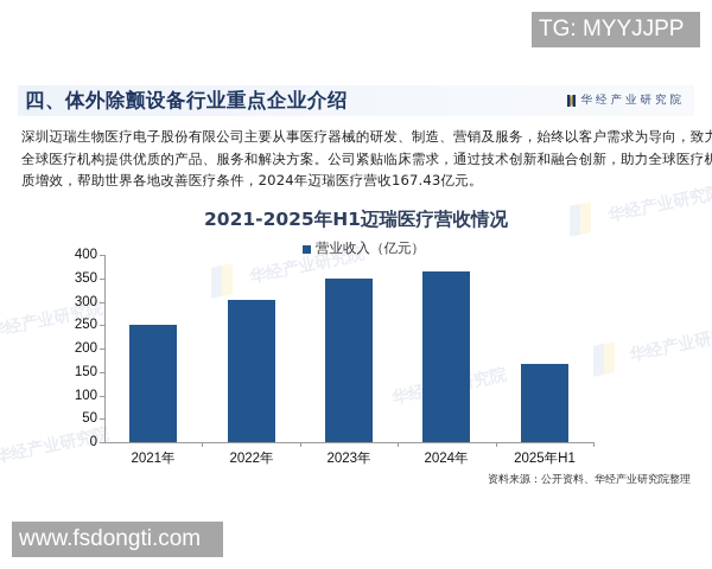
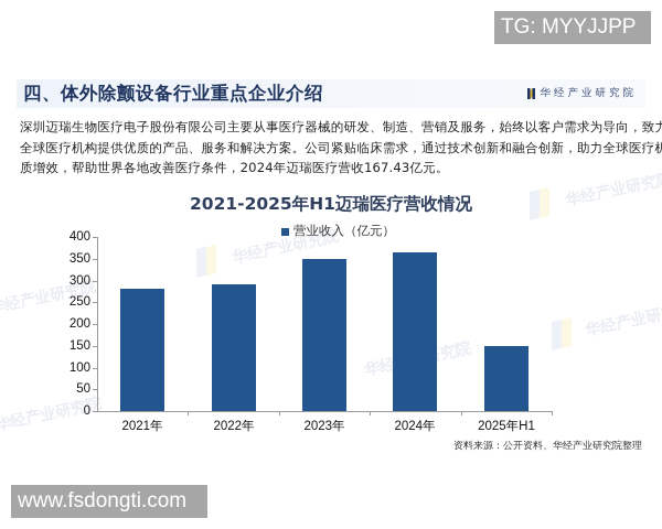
2021年: 250 -> 280
2022年: 300 -> 290
2025年H1: 170 -> 150
